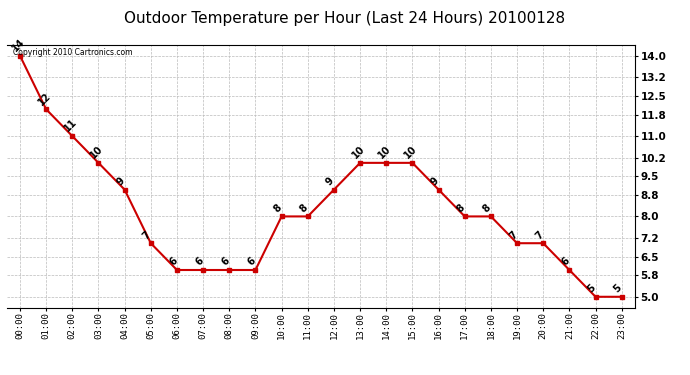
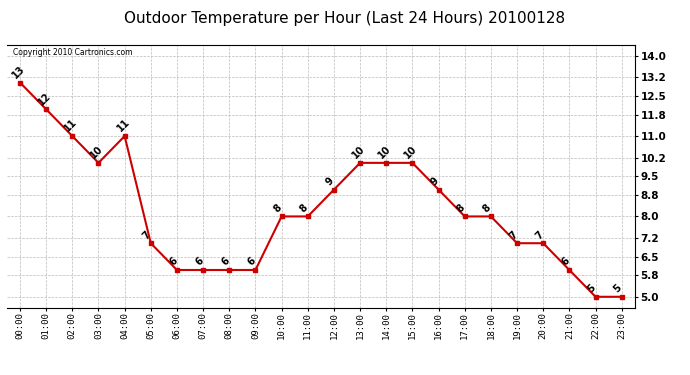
00:00: 14 -> 13
04:00: 9 -> 11
